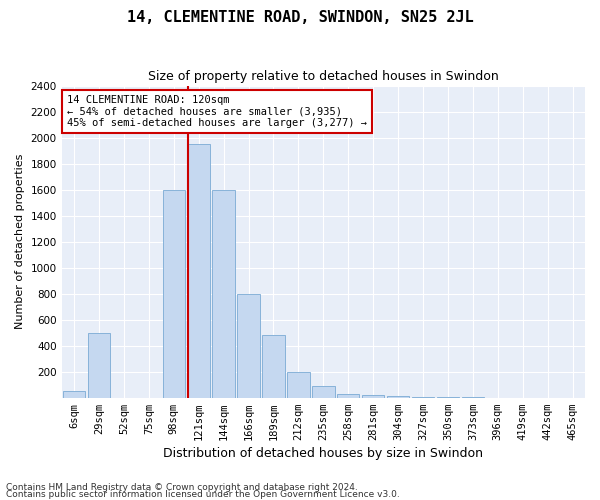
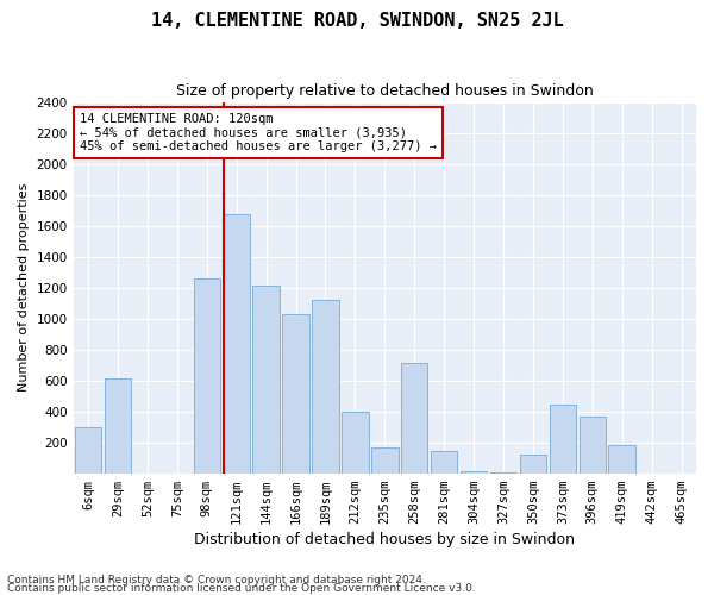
6sqm: 50 -> 300
29sqm: 500 -> 610
98sqm: 1600 -> 1260
121sqm: 1950 -> 1670
144sqm: 1600 -> 1210
166sqm: 800 -> 1030
189sqm: 480 -> 1120
212sqm: 200 -> 400
235sqm: 90 -> 170
258sqm: 30 -> 710
281sqm: 20 -> 140
350sqm: 0 -> 120
373sqm: 0 -> 440
396sqm: 0 -> 370
419sqm: 0 -> 180
